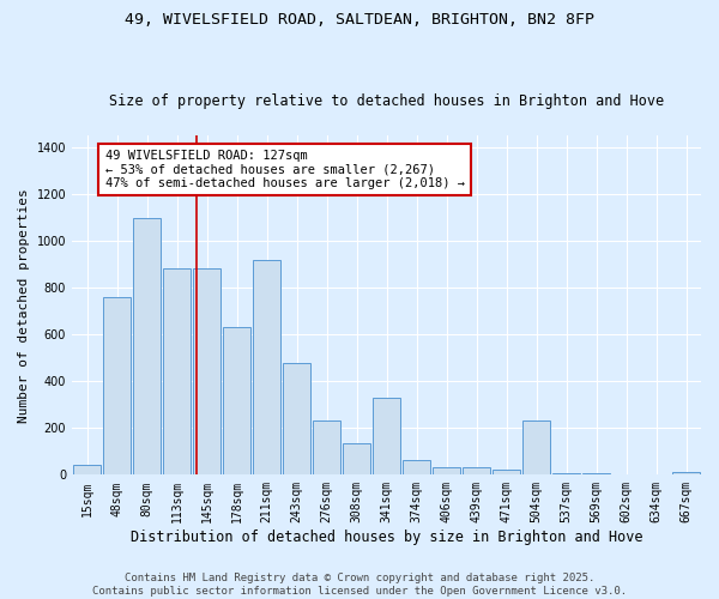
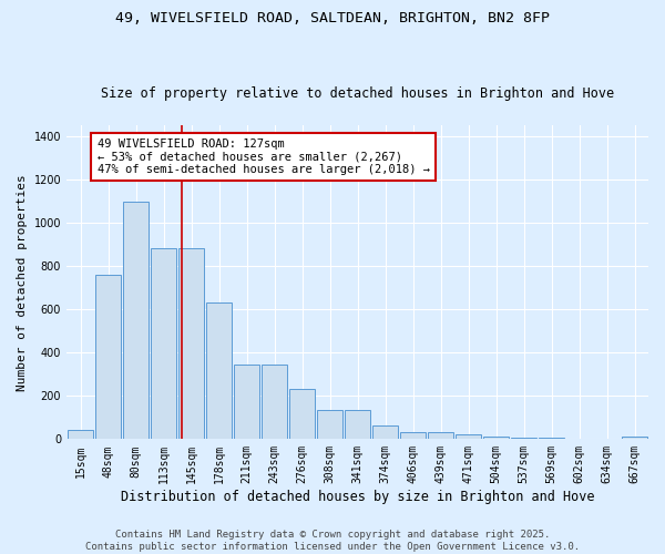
211sqm: 920 -> 340
243sqm: 480 -> 340
341sqm: 330 -> 140
504sqm: 230 -> 10
